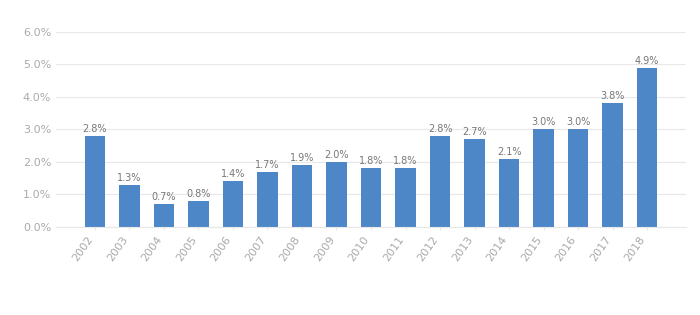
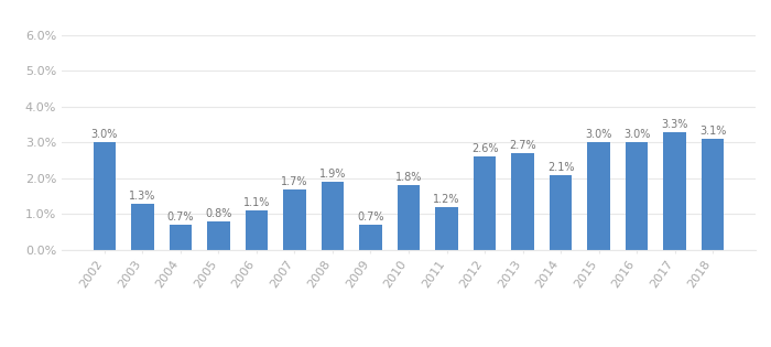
2002: 2.8% -> 3.0%
2006: 1.4% -> 1.1%
2009: 2.0% -> 0.7%
2011: 1.8% -> 1.2%
2012: 2.8% -> 2.6%
2017: 3.8% -> 3.3%
2018: 4.9% -> 3.1%
